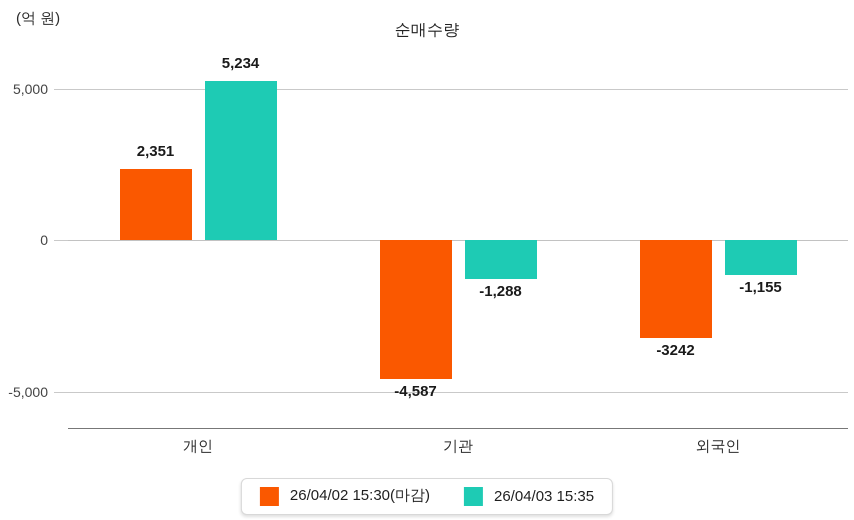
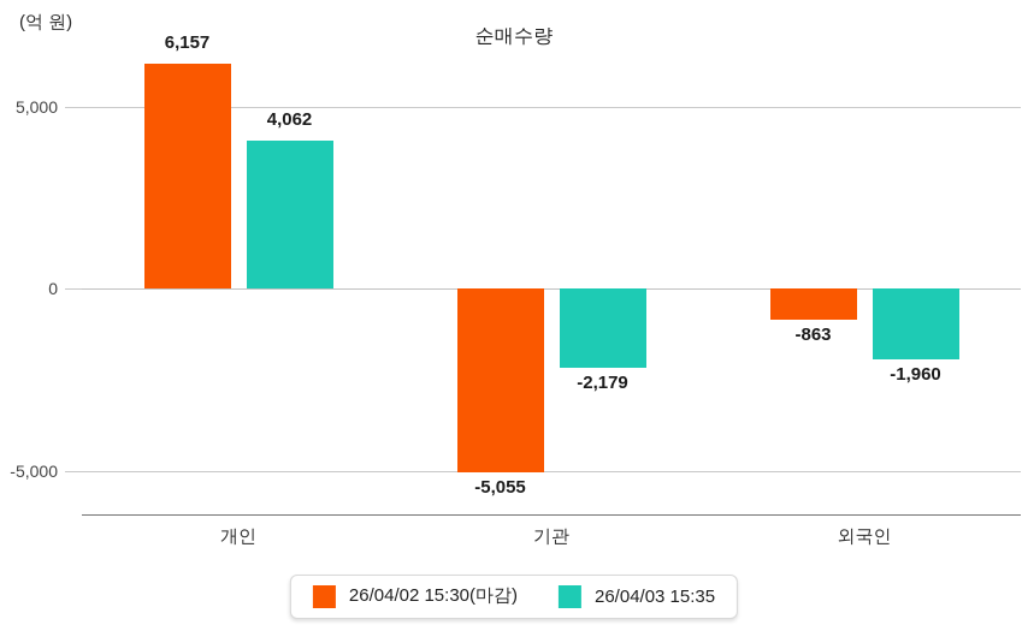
26/04/02 15:30(마감)/개인: 2,351 -> 6,157
26/04/03 15:35/개인: 5,234 -> 4,062
26/04/02 15:30(마감)/기관: -4,587 -> -5,055
26/04/03 15:35/기관: -1,288 -> -2,179
26/04/02 15:30(마감)/외국인: -3242 -> -863
26/04/03 15:35/외국인: -1,155 -> -1,960
